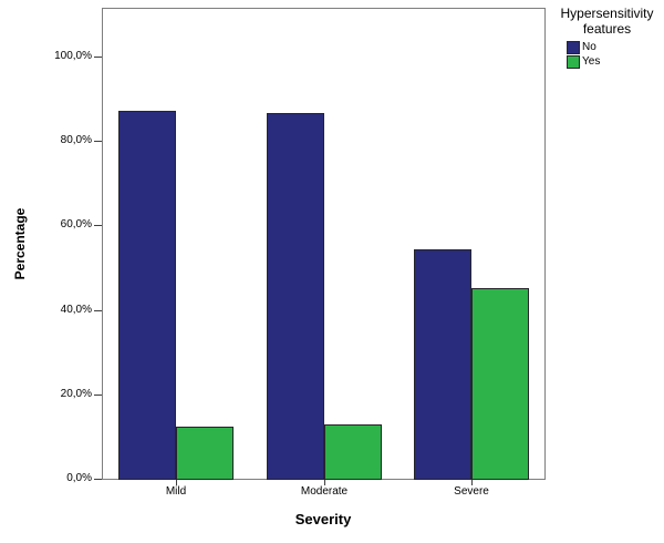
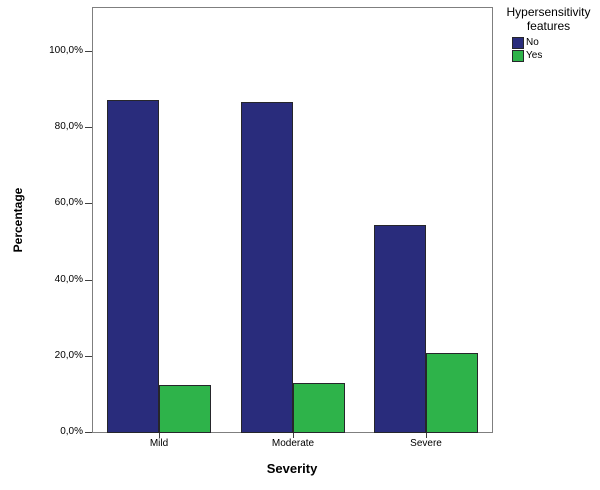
Yes/Severe: 46% -> 21%
